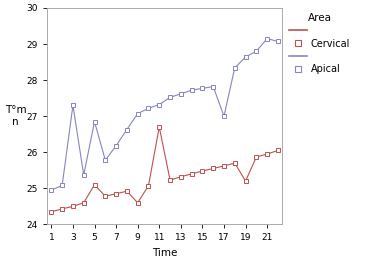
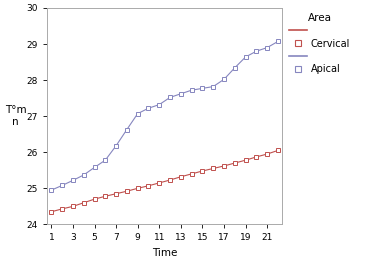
Apical/3: 27.30 -> 25.22
Cervical/5: 25.10 -> 24.70
Apical/5: 26.85 -> 25.58
Cervical/9: 24.60 -> 25.00
Cervical/11: 26.70 -> 25.15
Apical/17: 27.00 -> 28.02
Cervical/19: 25.20 -> 25.78
Apical/21: 29.15 -> 28.90
